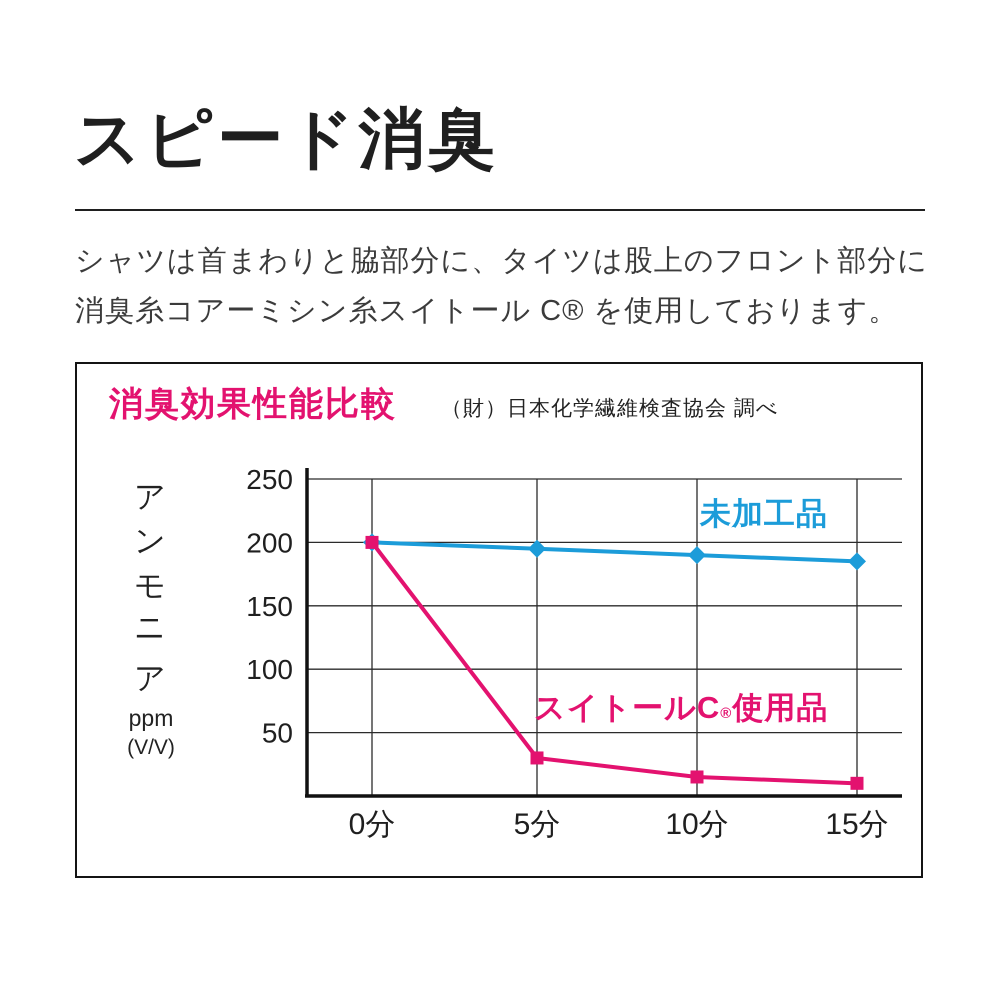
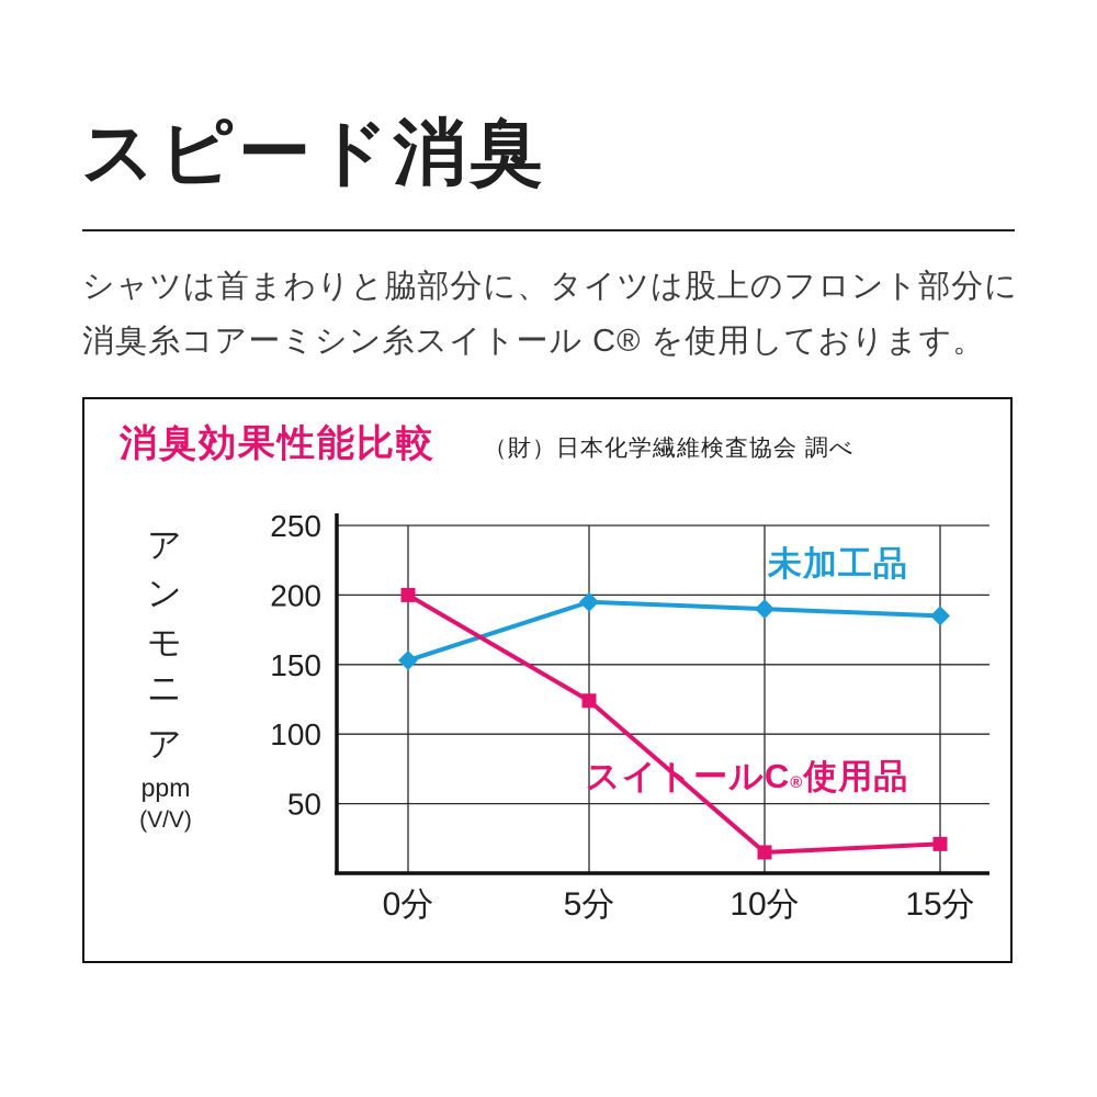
未加工品/0分: 200 -> 153
スイトールC®使用品/5分: 30 -> 124
スイトールC®使用品/15分: 10 -> 21
